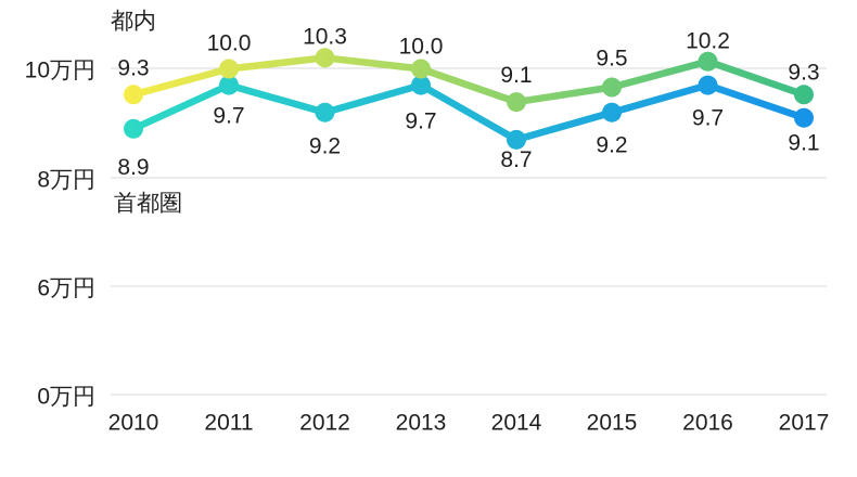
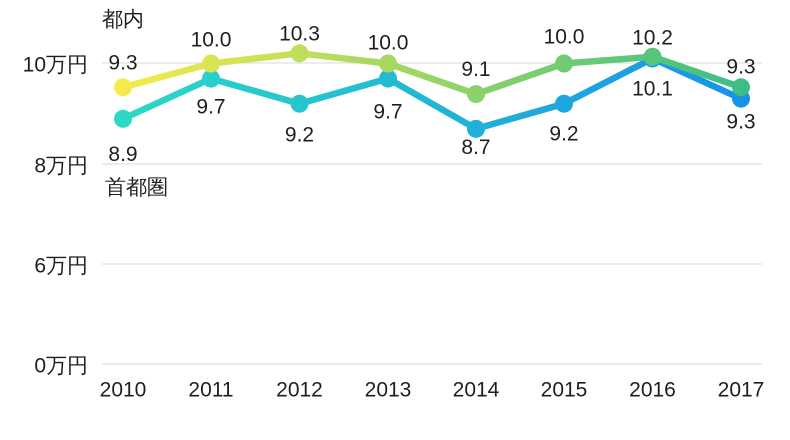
都内/2015: 9.5 -> 10.0
首都圏/2016: 9.7 -> 10.1
首都圏/2017: 9.1 -> 9.3
